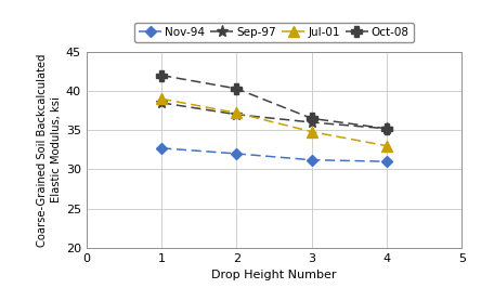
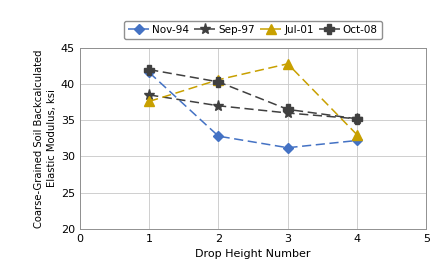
Nov-94/1: 32.7 -> 41.6
Jul-01/1: 39.0 -> 37.6
Nov-94/2: 32.0 -> 32.8
Jul-01/2: 37.2 -> 40.6
Jul-01/3: 34.8 -> 42.8
Nov-94/4: 31.0 -> 32.2
